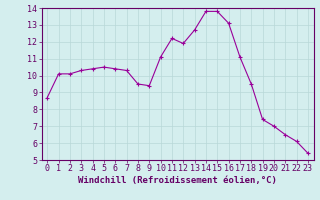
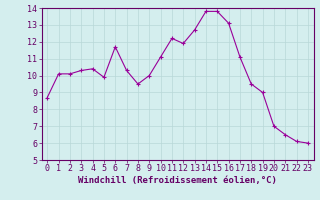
5: 10.5 -> 9.9
6: 10.4 -> 11.7
9: 9.4 -> 10.0
19: 7.4 -> 9.0
23: 5.4 -> 6.0
